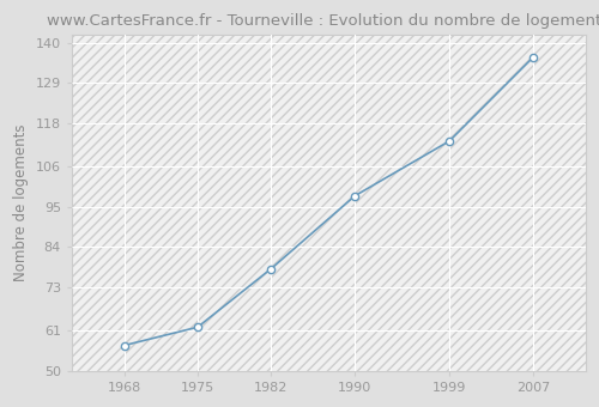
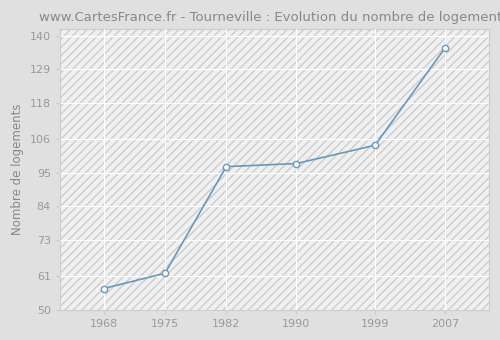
1982: 78 -> 97
1999: 113 -> 104
